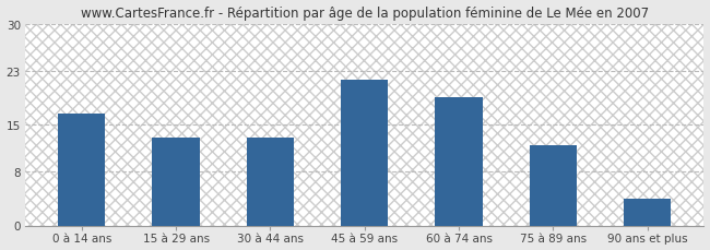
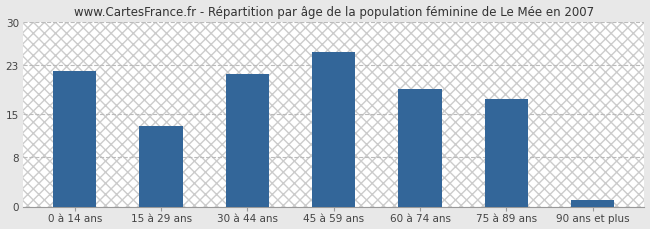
0 à 14 ans: 16.6 -> 22.0
30 à 44 ans: 13.0 -> 21.5
45 à 59 ans: 21.6 -> 25.0
75 à 89 ans: 12.0 -> 17.5
90 ans et plus: 4.0 -> 1.0
